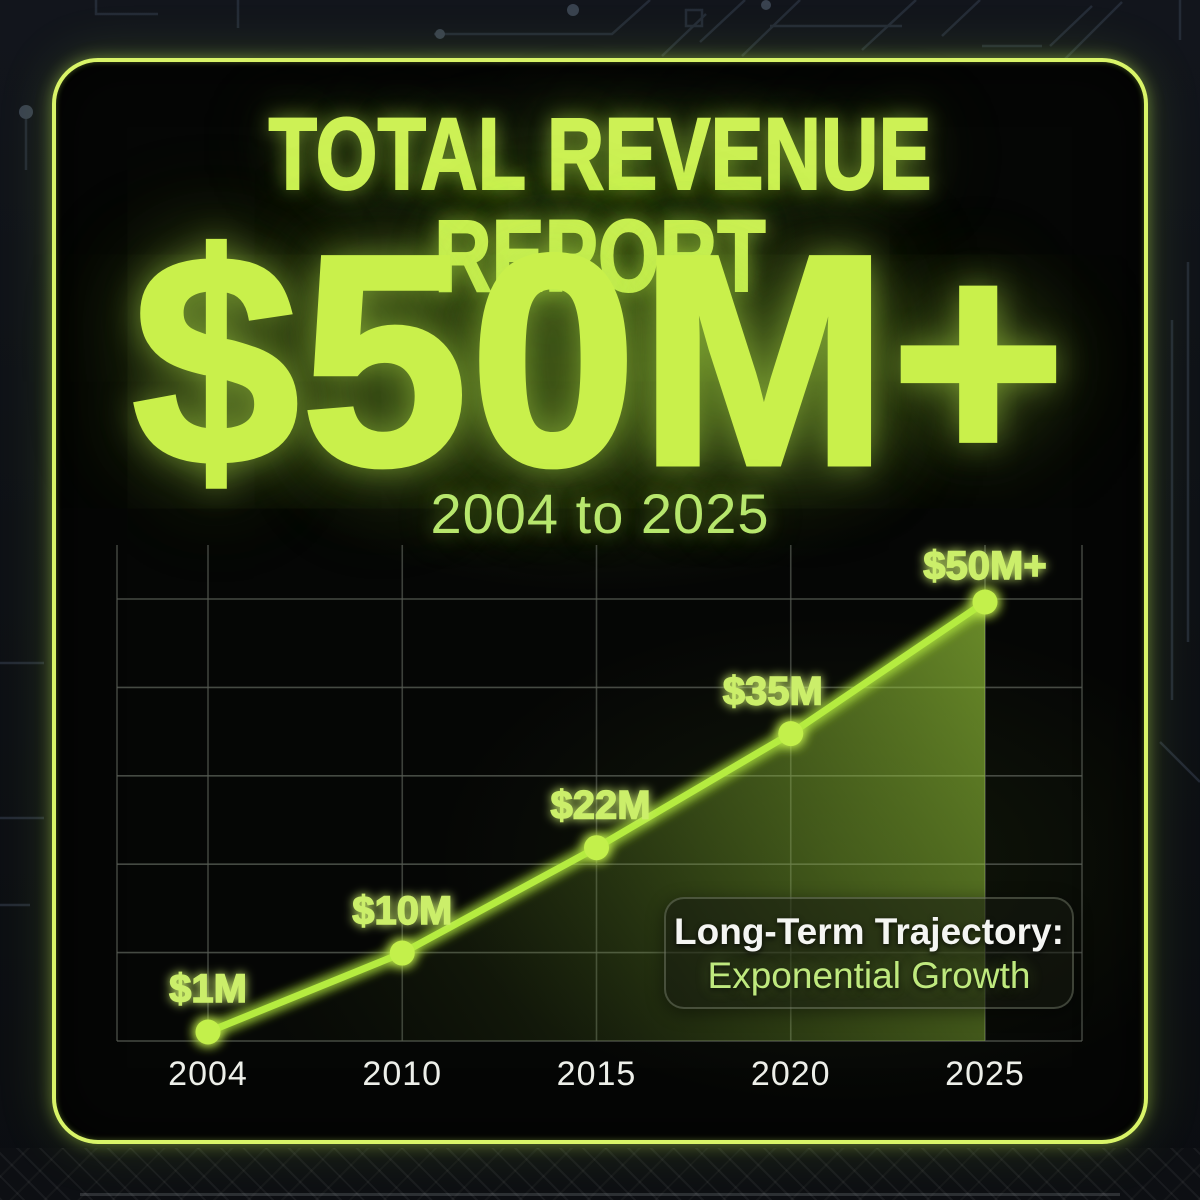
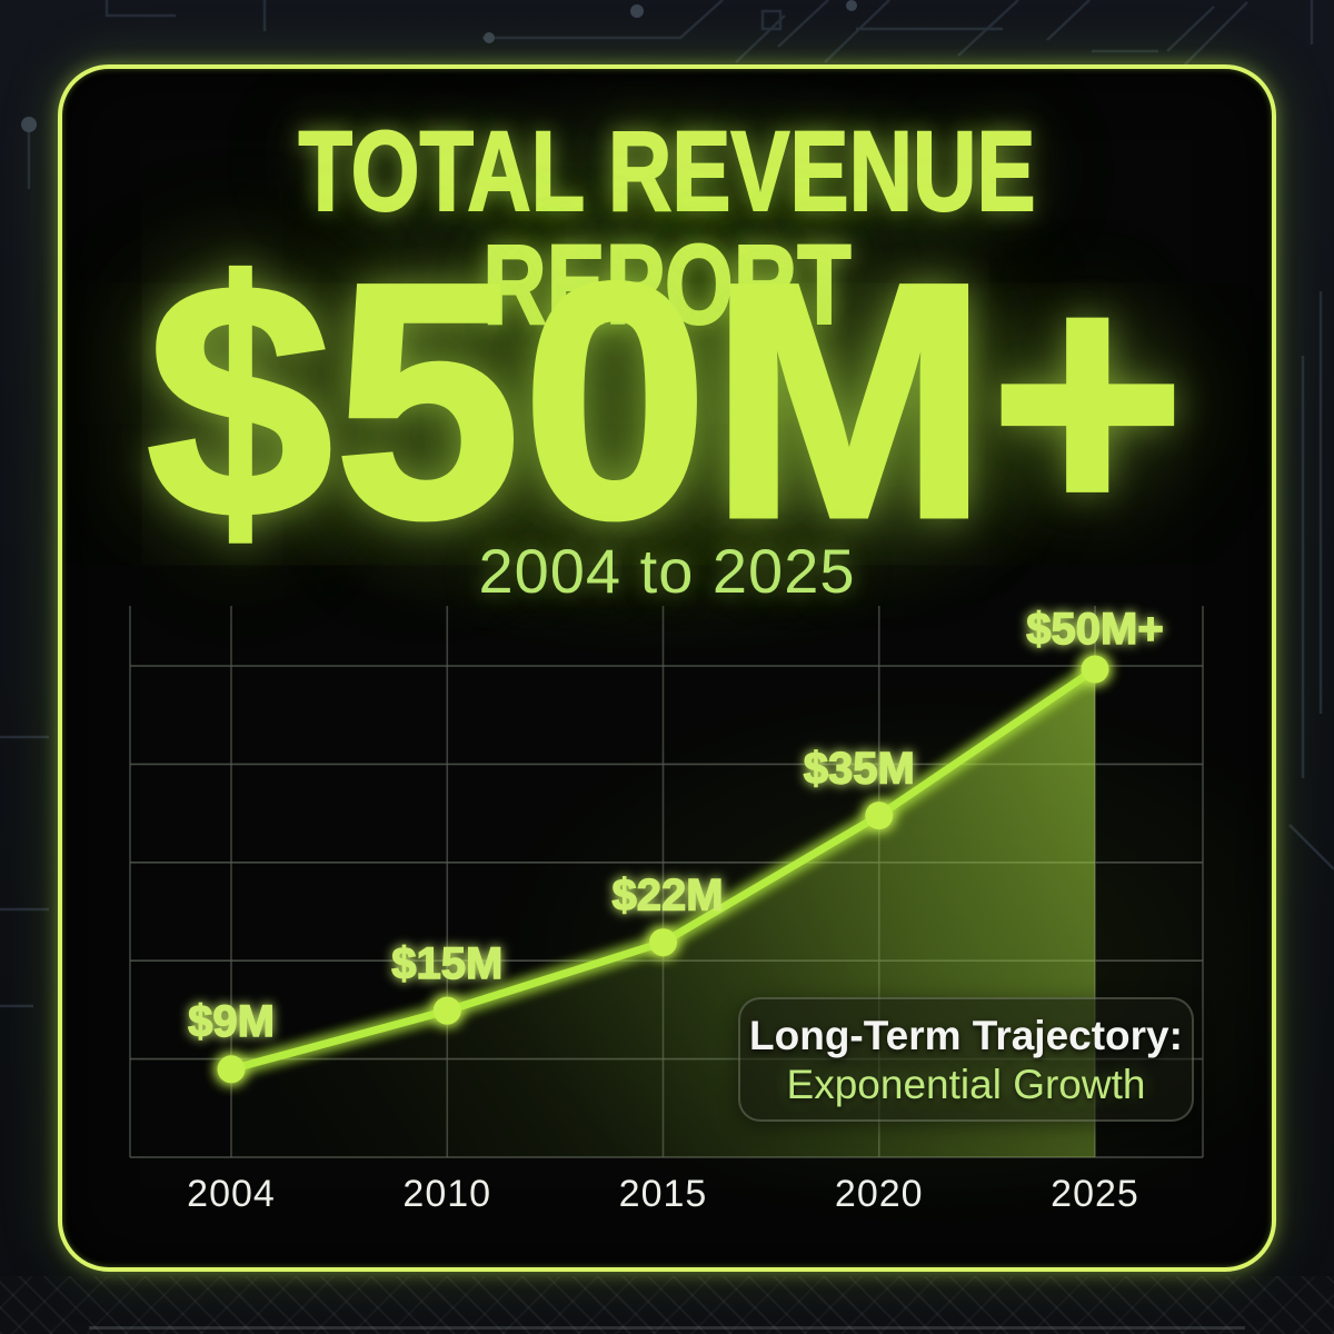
2004: $1M -> $9M
2010: $10M -> $15M
